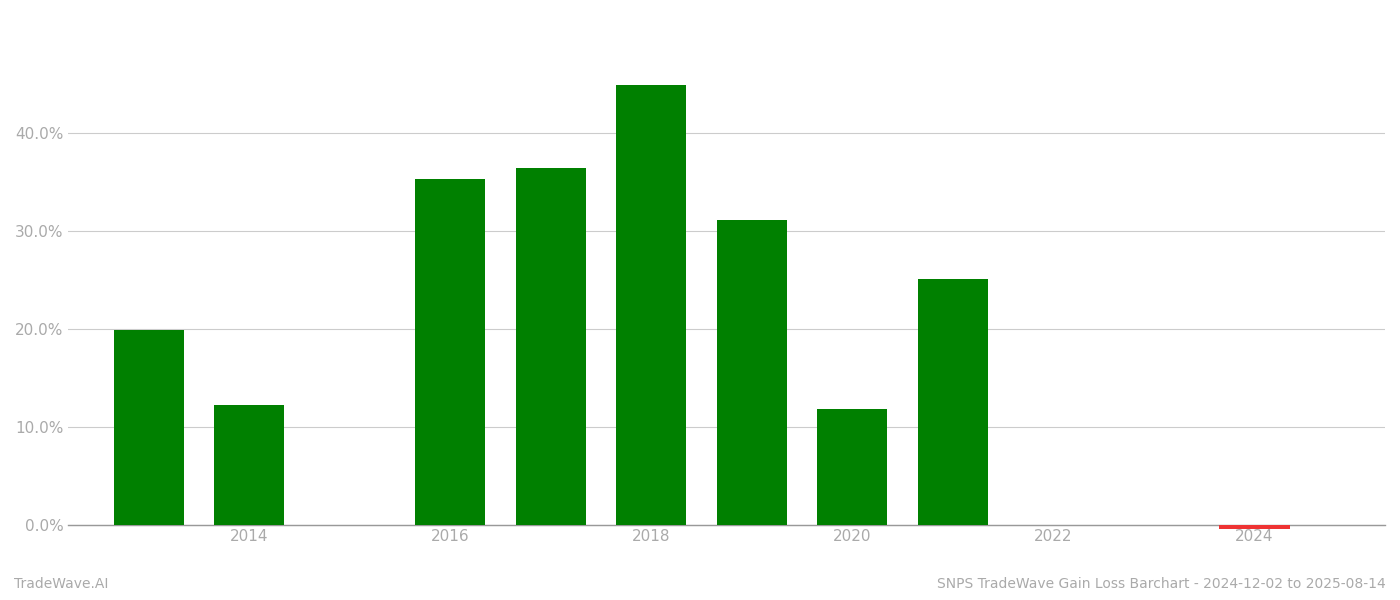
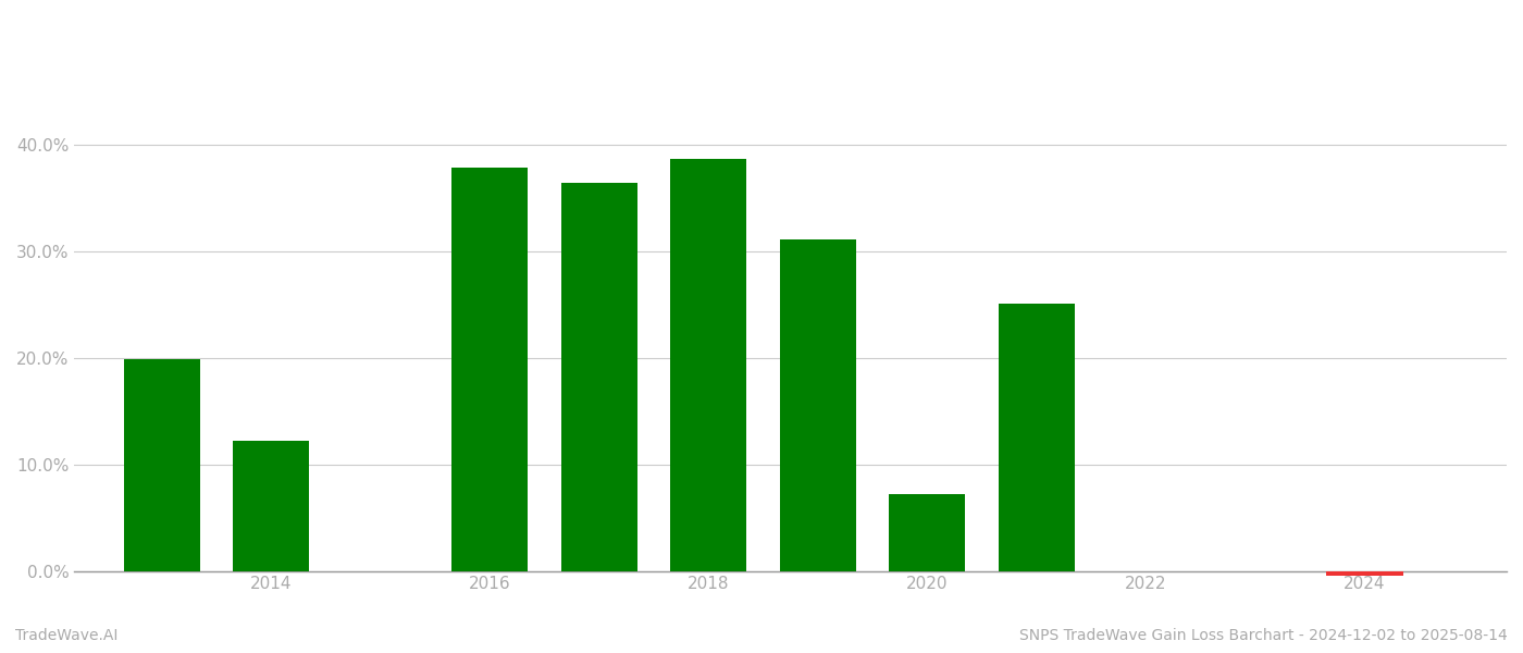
2016: 35.3% -> 37.8%
2018: 44.9% -> 38.6%
2020: 11.8% -> 7.2%
